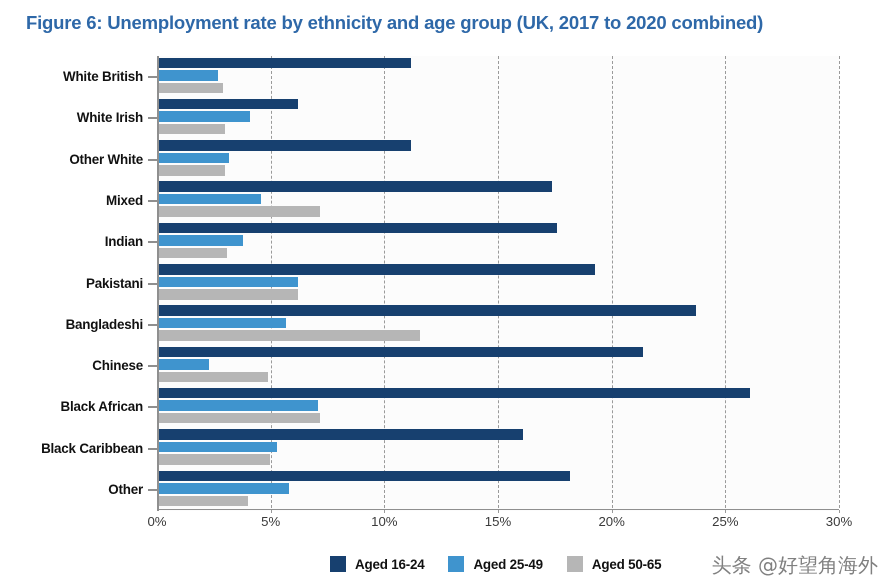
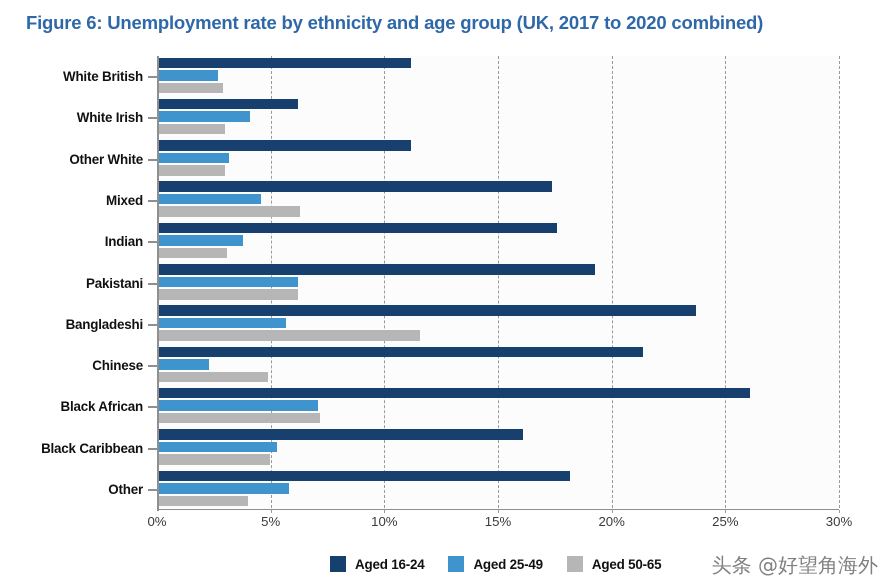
Aged 50-65/Mixed: 7.1% -> 6.2%
